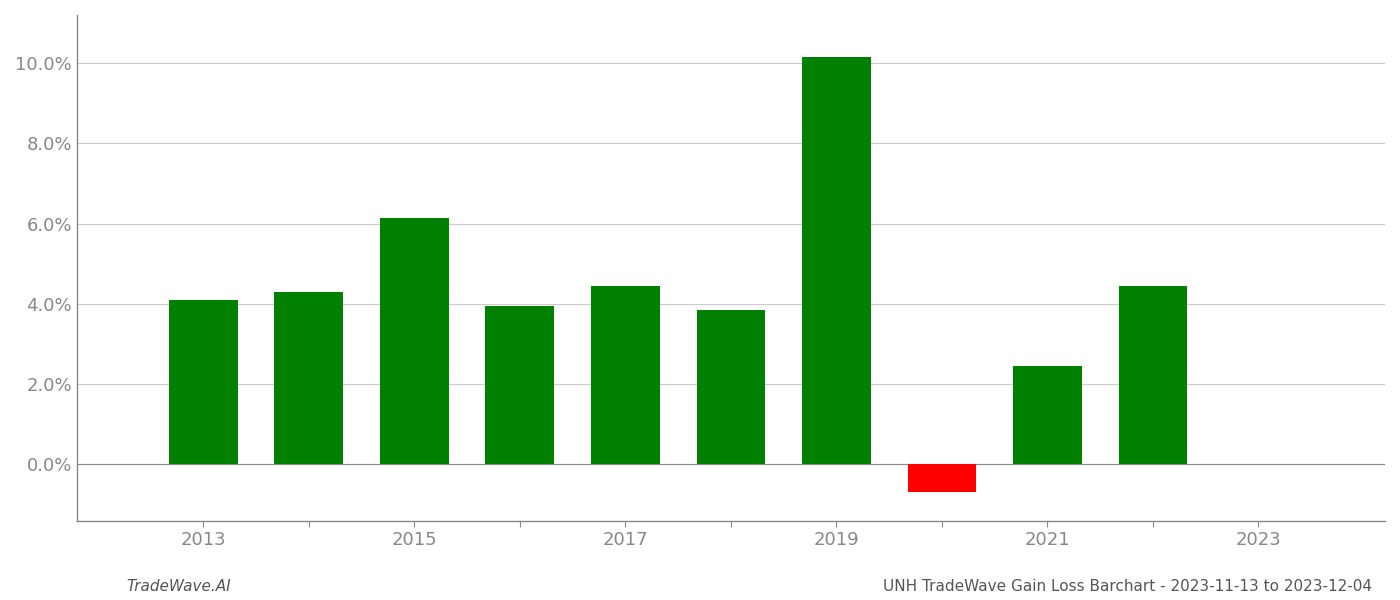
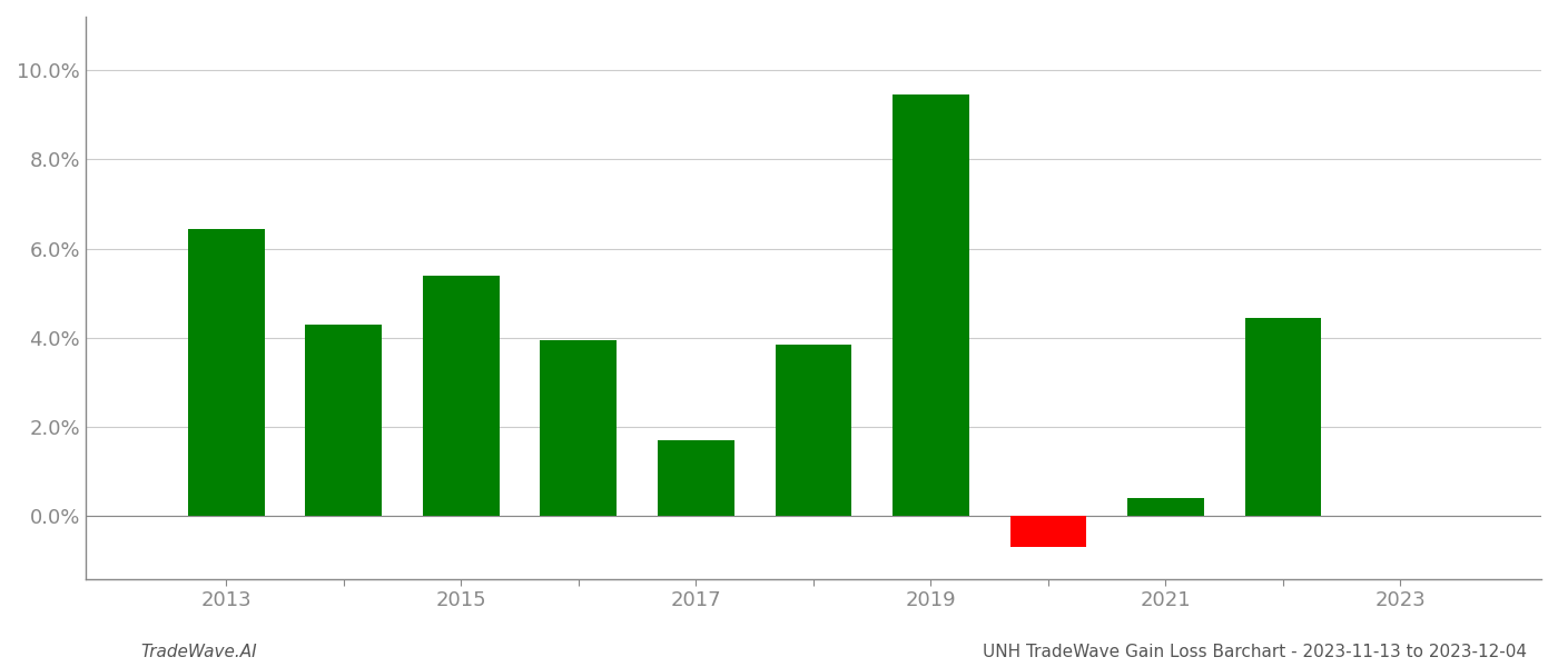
2013: 4.10% -> 6.45%
2015: 6.15% -> 5.40%
2017: 4.45% -> 1.70%
2019: 10.15% -> 9.45%
2021: 2.45% -> 0.40%
